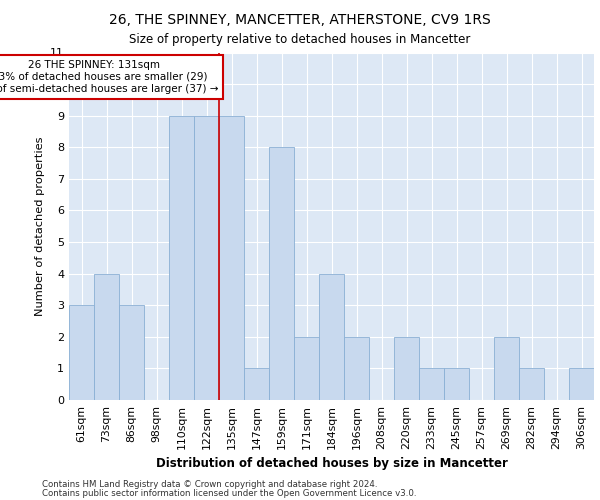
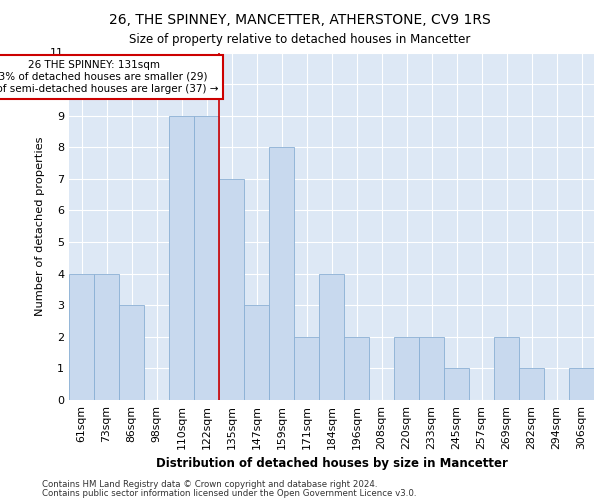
61sqm: 3 -> 4
135sqm: 9 -> 7
147sqm: 1 -> 3
233sqm: 1 -> 2
